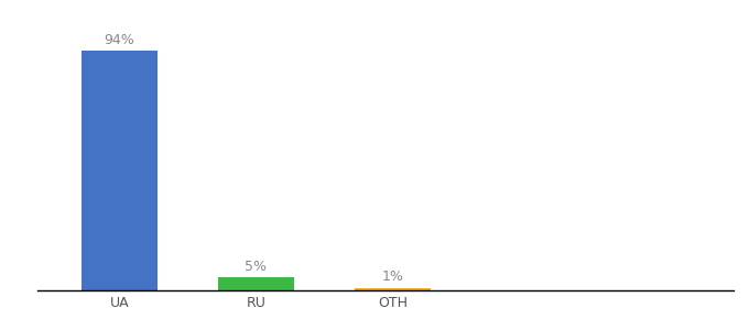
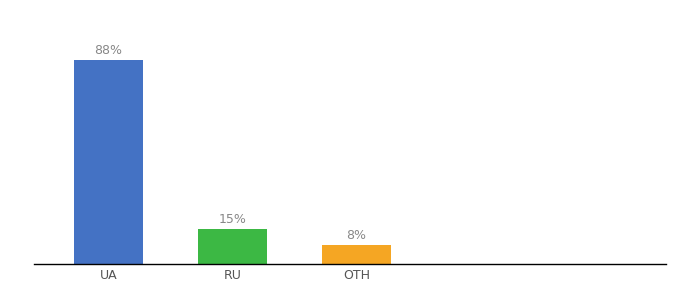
UA: 94% -> 88%
RU: 5% -> 15%
OTH: 1% -> 8%
